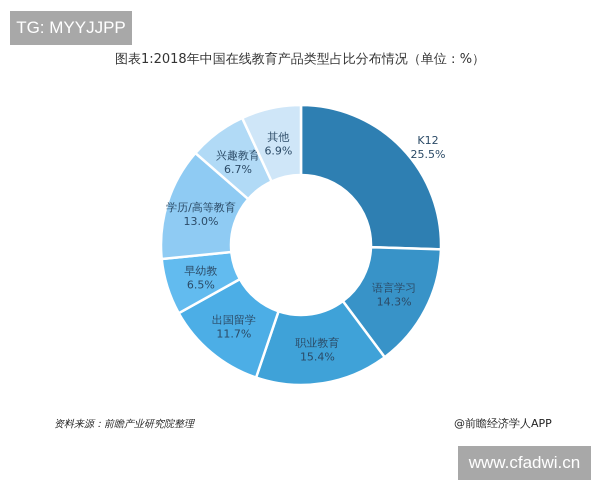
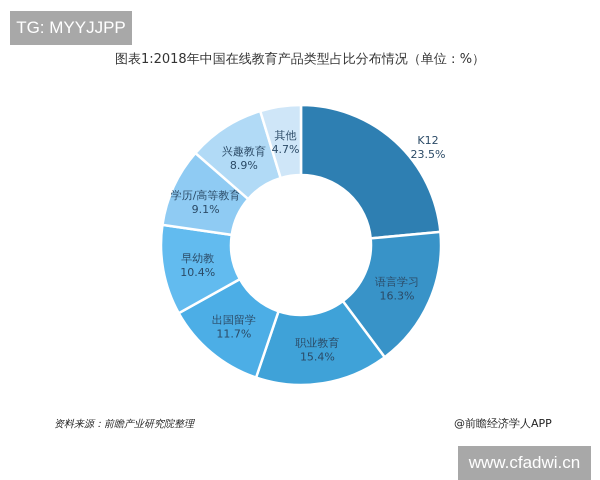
K12: 25.5% -> 23.5%
语言学习: 14.3% -> 16.3%
早幼教: 6.5% -> 10.4%
学历/高等教育: 13.0% -> 9.1%
兴趣教育: 6.7% -> 8.9%
其他: 6.9% -> 4.7%
